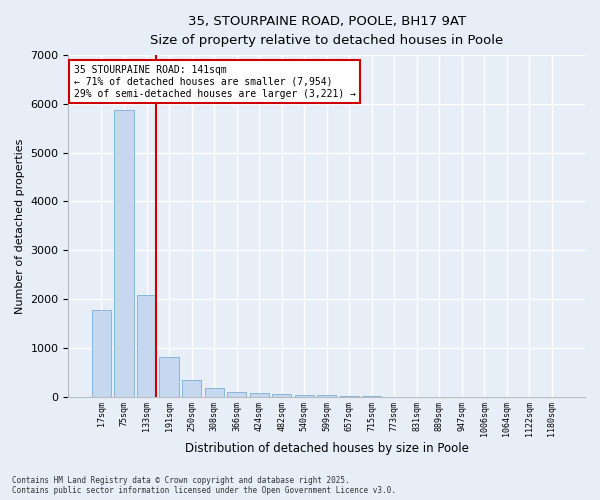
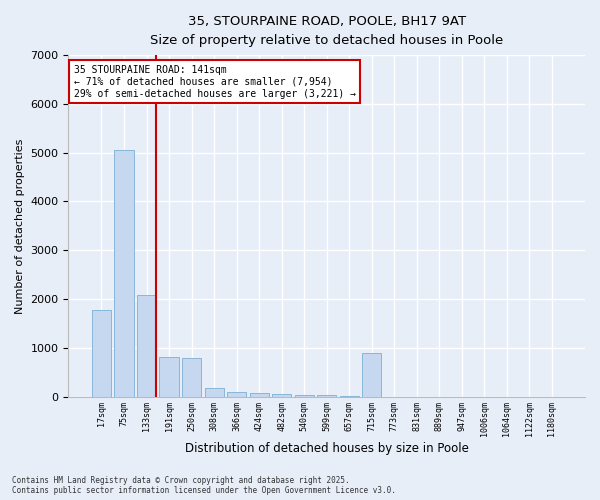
75sqm: 5870 -> 5050
250sqm: 330 -> 800
715sqm: 10 -> 900
